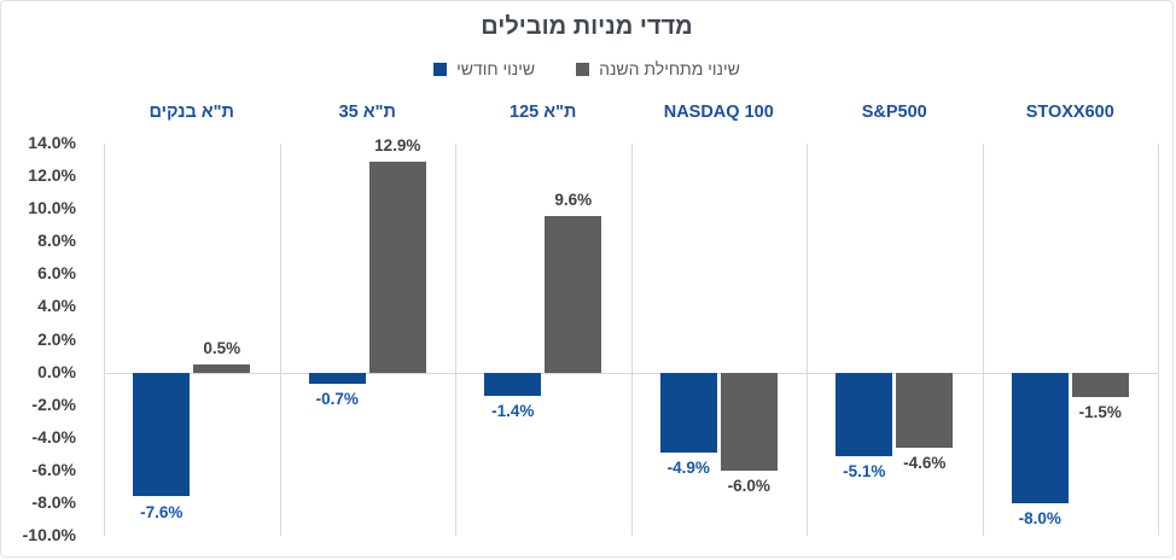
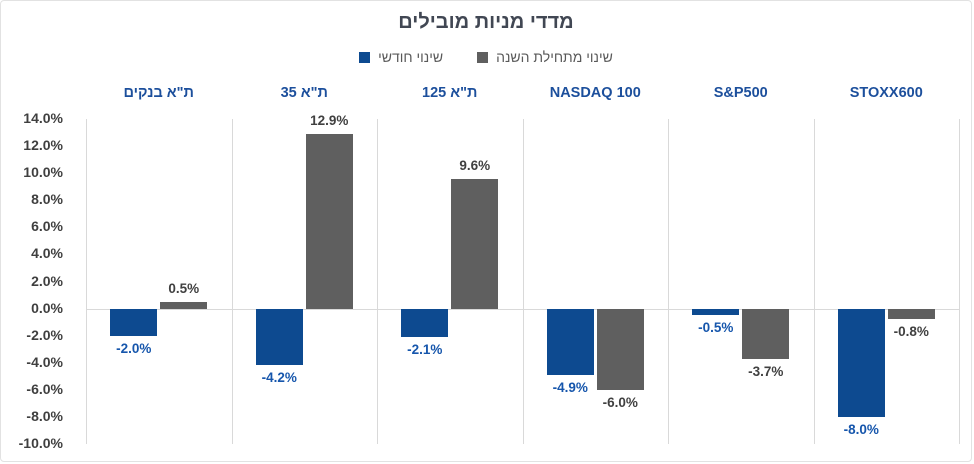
שינוי חודשי/ת"א בנקים: -7.6% -> -2.0%
שינוי חודשי/ת"א 35: -0.7% -> -4.2%
שינוי חודשי/ת"א 125: -1.4% -> -2.1%
שינוי חודשי/S&P500: -5.1% -> -0.5%
שינוי מתחילת השנה/S&P500: -4.6% -> -3.7%
שינוי מתחילת השנה/STOXX600: -1.5% -> -0.8%
